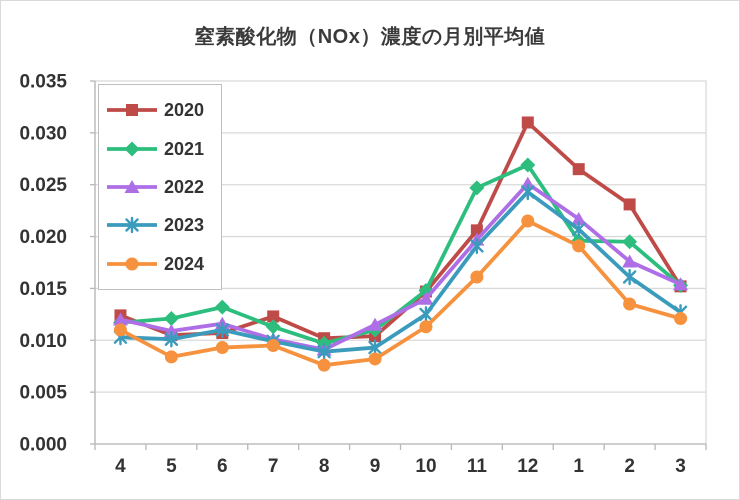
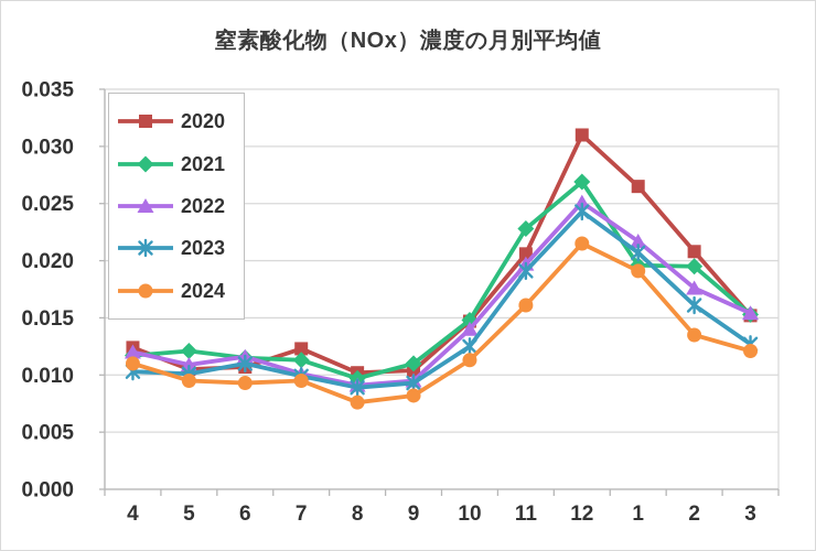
2024/5: 0.0084 -> 0.0095
2021/6: 0.0132 -> 0.0115
2022/9: 0.0115 -> 0.0095
2021/11: 0.0247 -> 0.0228
2020/2: 0.0231 -> 0.0208
